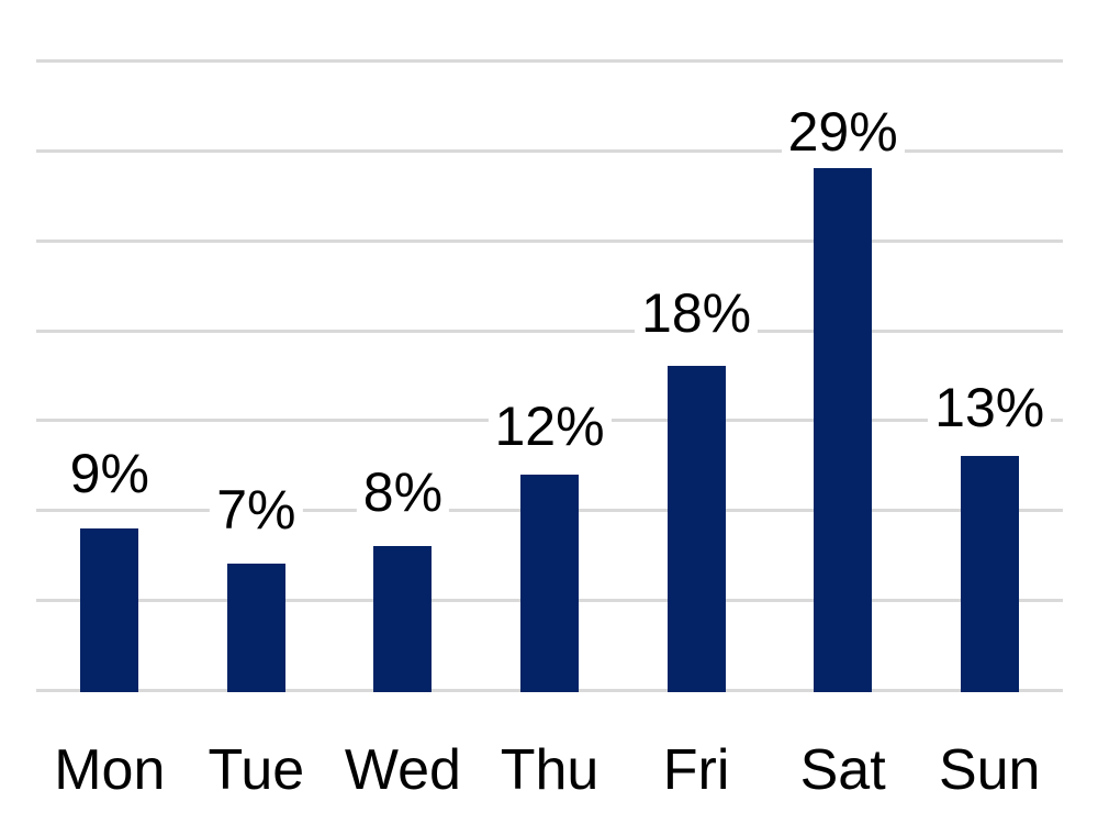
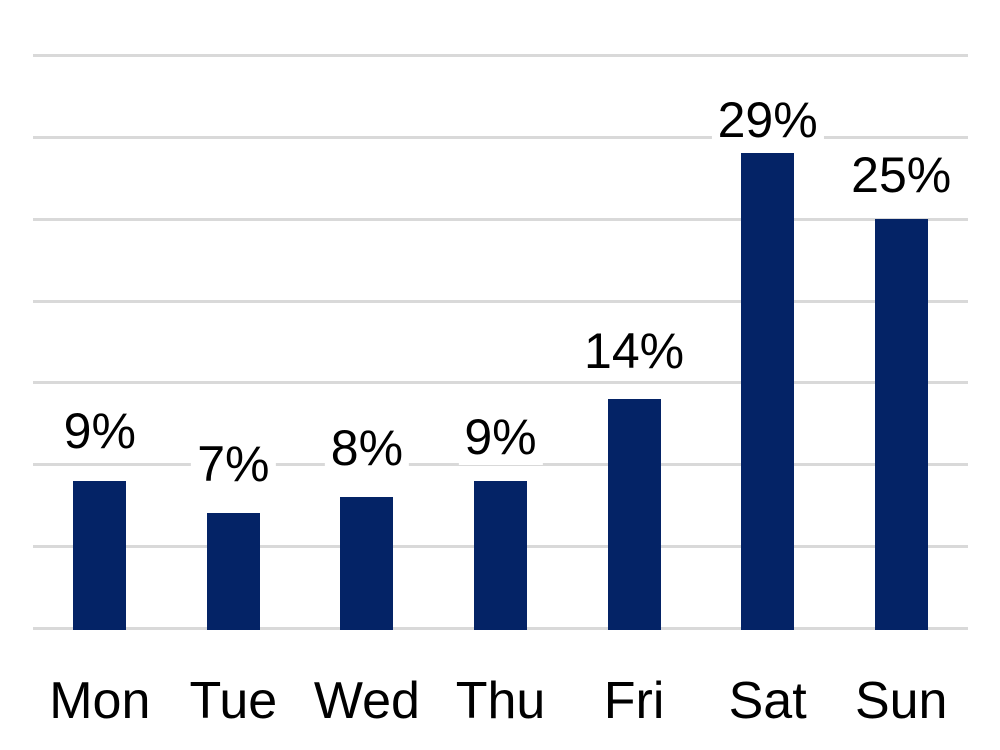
Thu: 12% -> 9%
Fri: 18% -> 14%
Sun: 13% -> 25%
